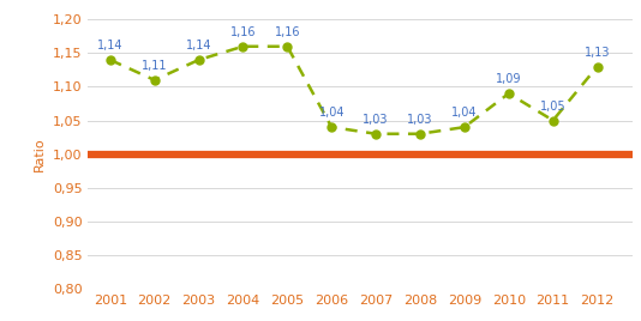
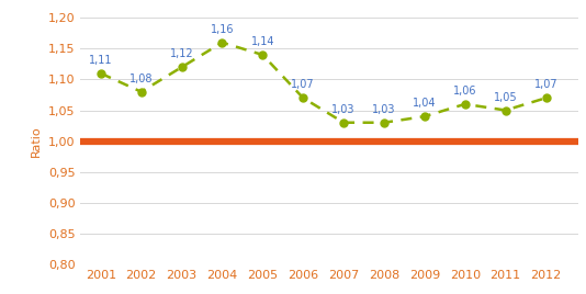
2001: 1,14 -> 1,11
2002: 1,11 -> 1,08
2003: 1,14 -> 1,12
2005: 1,16 -> 1,14
2006: 1,04 -> 1,07
2010: 1,09 -> 1,06
2012: 1,13 -> 1,07
